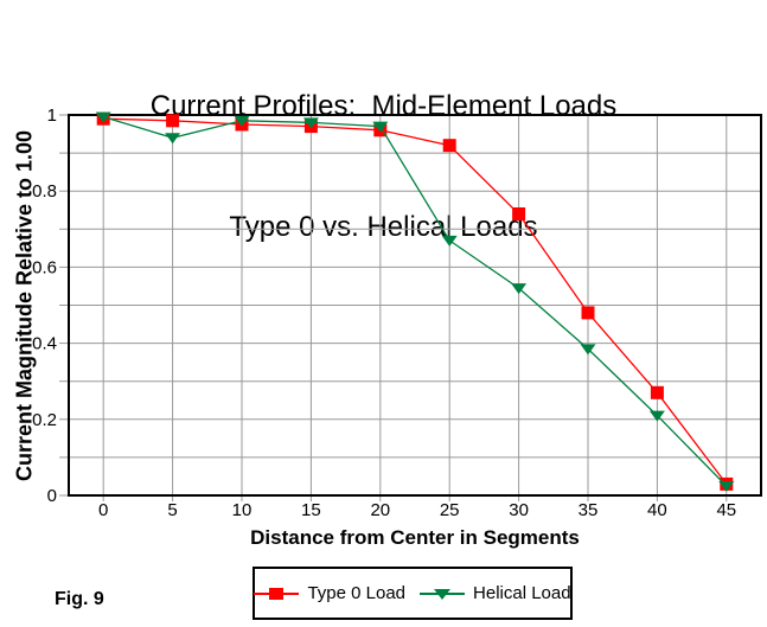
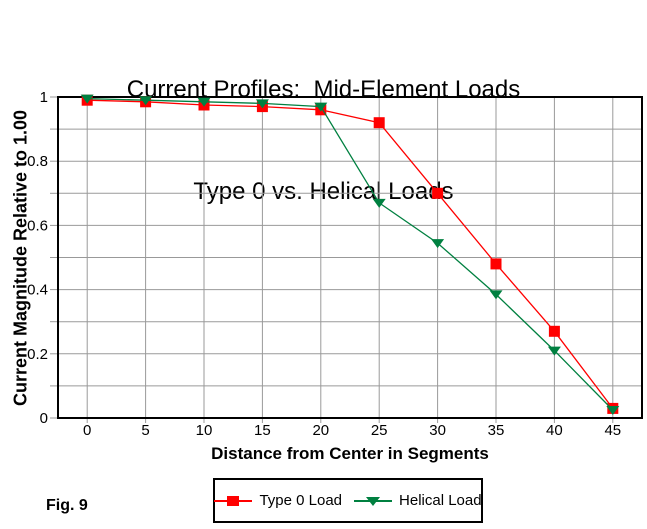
Helical Load/5: 0.94 -> 0.99
Type 0 Load/30: 0.74 -> 0.70
